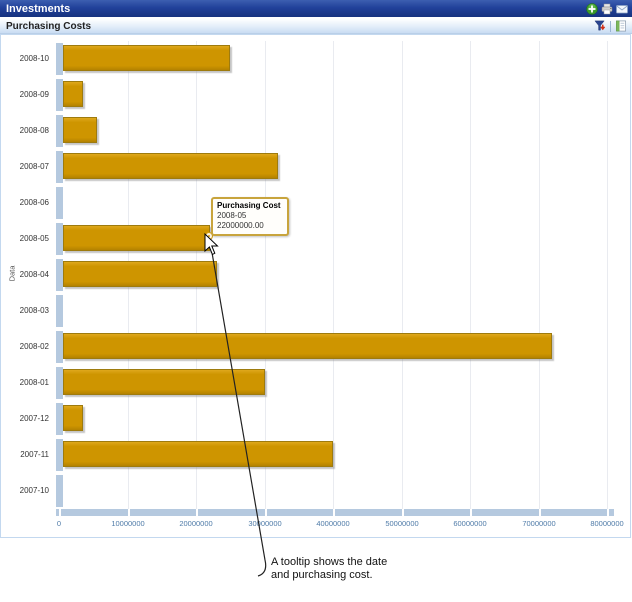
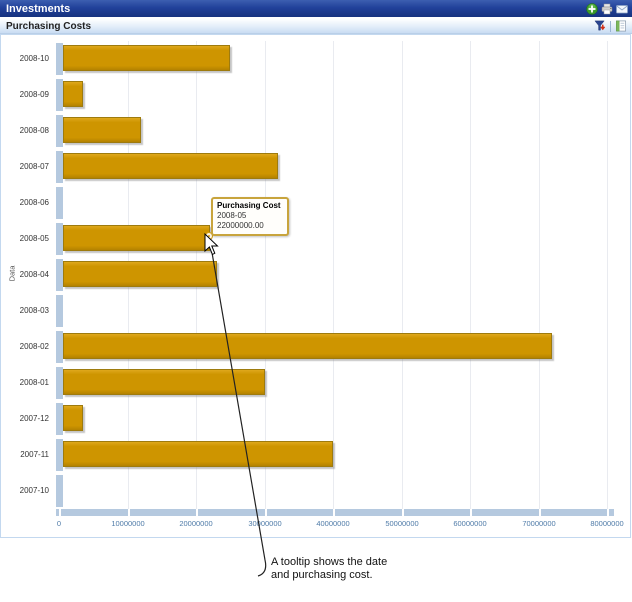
2008-08: 6000000 -> 12000000
